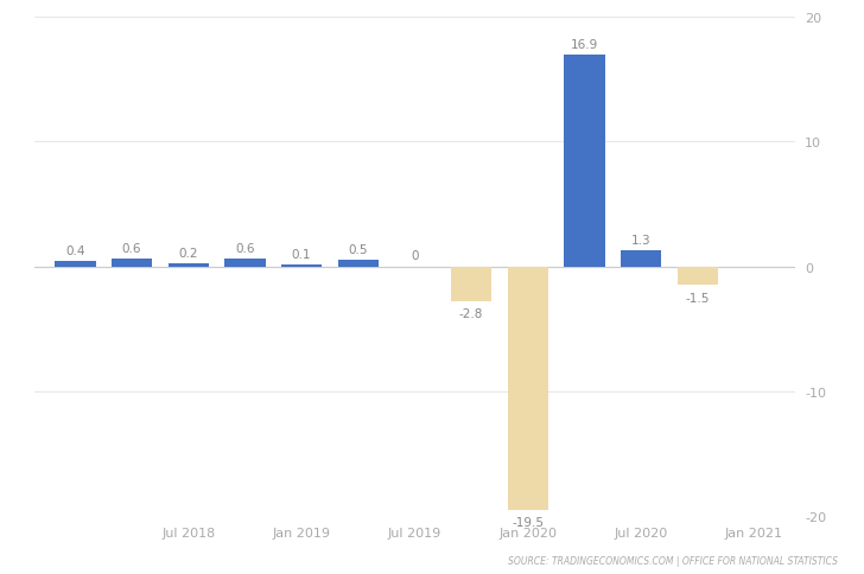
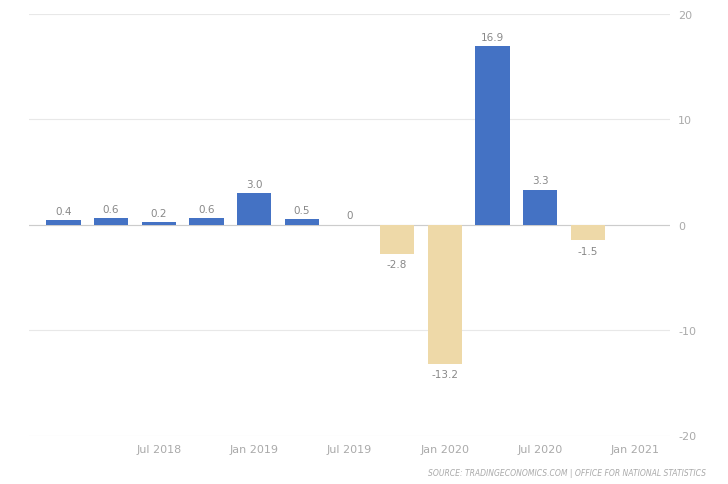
Jan 2019: 0.1 -> 3.0
Jan 2020: -19.5 -> -13.2
Jul 2020: 1.3 -> 3.3
